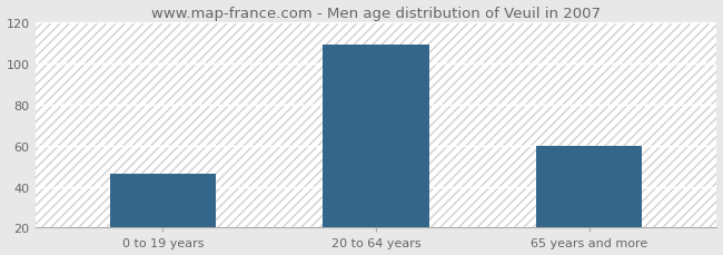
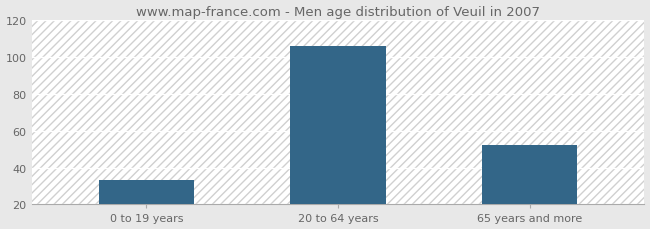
0 to 19 years: 46 -> 33
20 to 64 years: 109 -> 106
65 years and more: 60 -> 52
